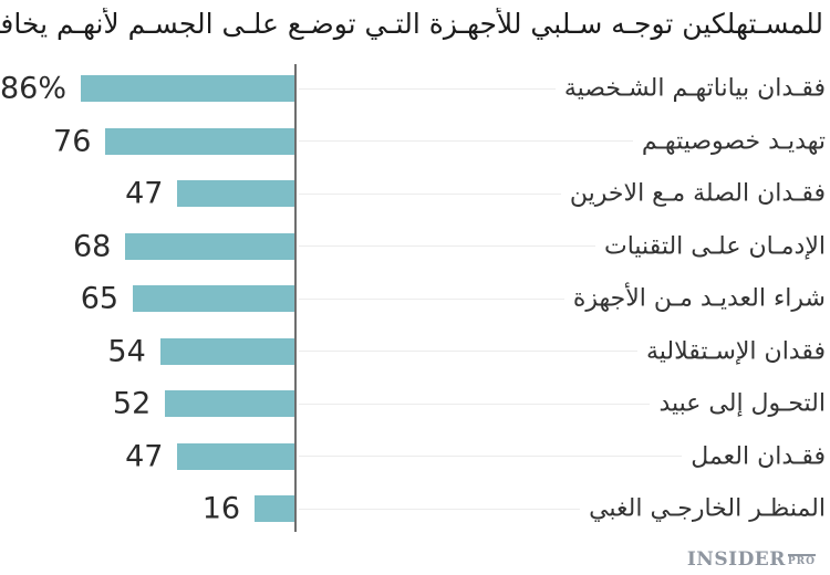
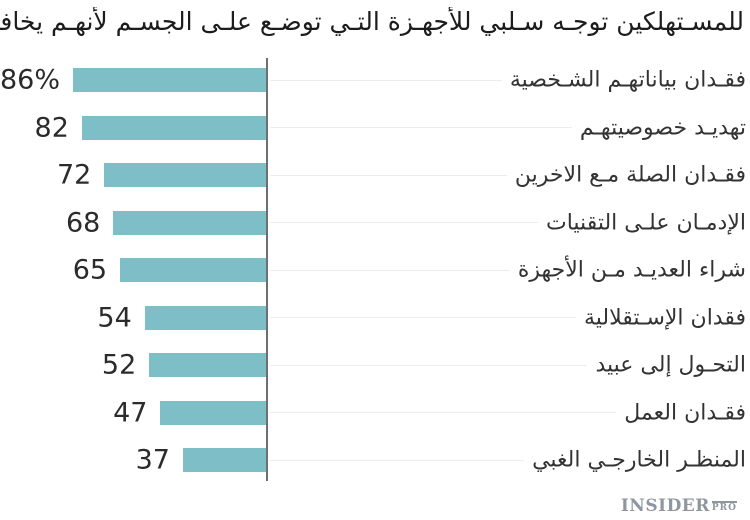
تهديـد خصوصيتهـم: 76 -> 82
فقـدان الصلة مـع الاخرين: 47 -> 72
المنظـر الخارجـي الغبي: 16 -> 37
